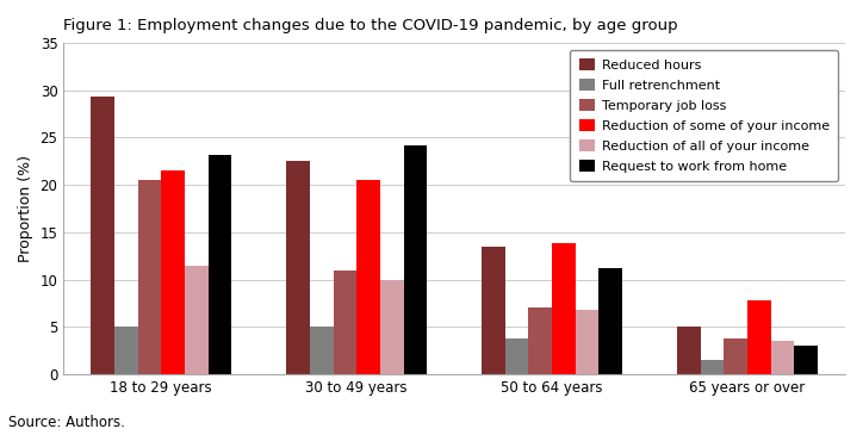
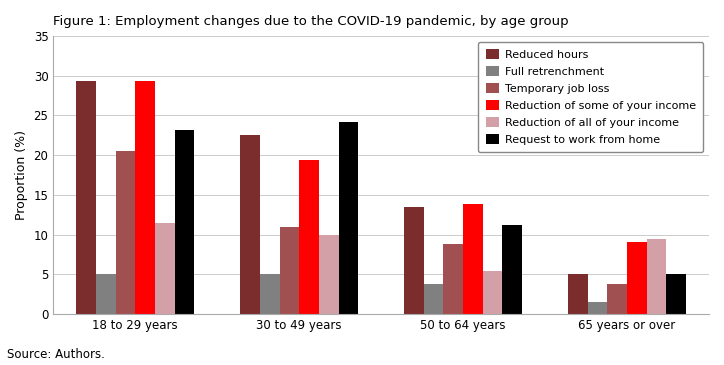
Reduction of some of your income/18 to 29 years: 21.5 -> 29.4
Reduction of some of your income/30 to 49 years: 20.5 -> 19.4
Temporary job loss/50 to 64 years: 7.0 -> 8.8
Reduction of all of your income/50 to 64 years: 6.8 -> 5.4
Reduction of some of your income/65 years or over: 7.8 -> 9.0
Reduction of all of your income/65 years or over: 3.5 -> 9.4
Request to work from home/65 years or over: 3.0 -> 5.0
